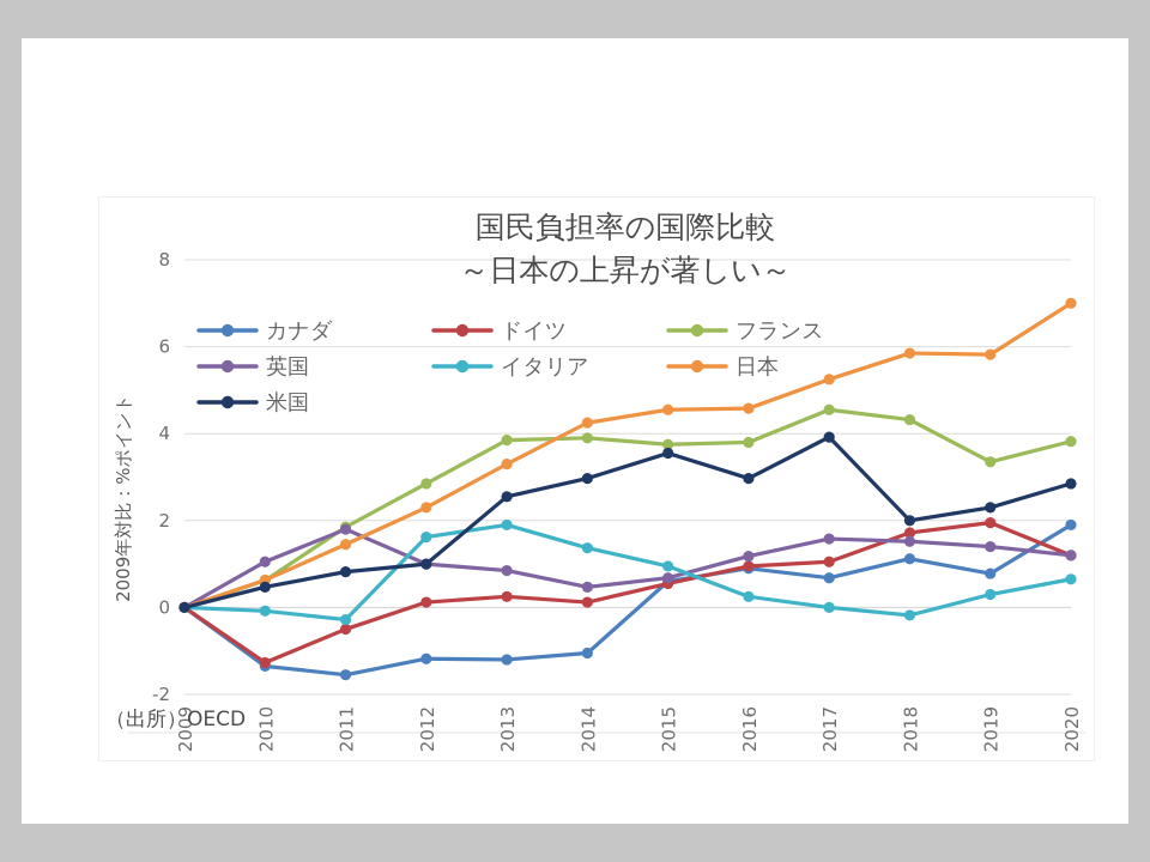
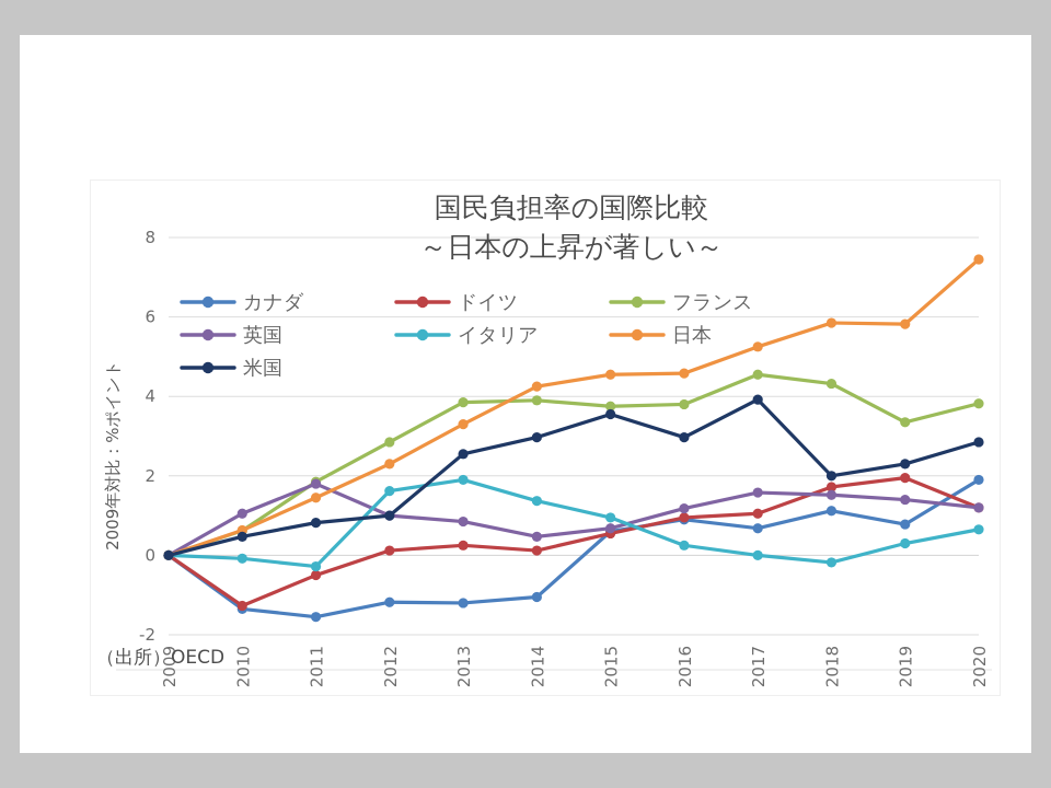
日本/2020: 7.0 -> 7.5
